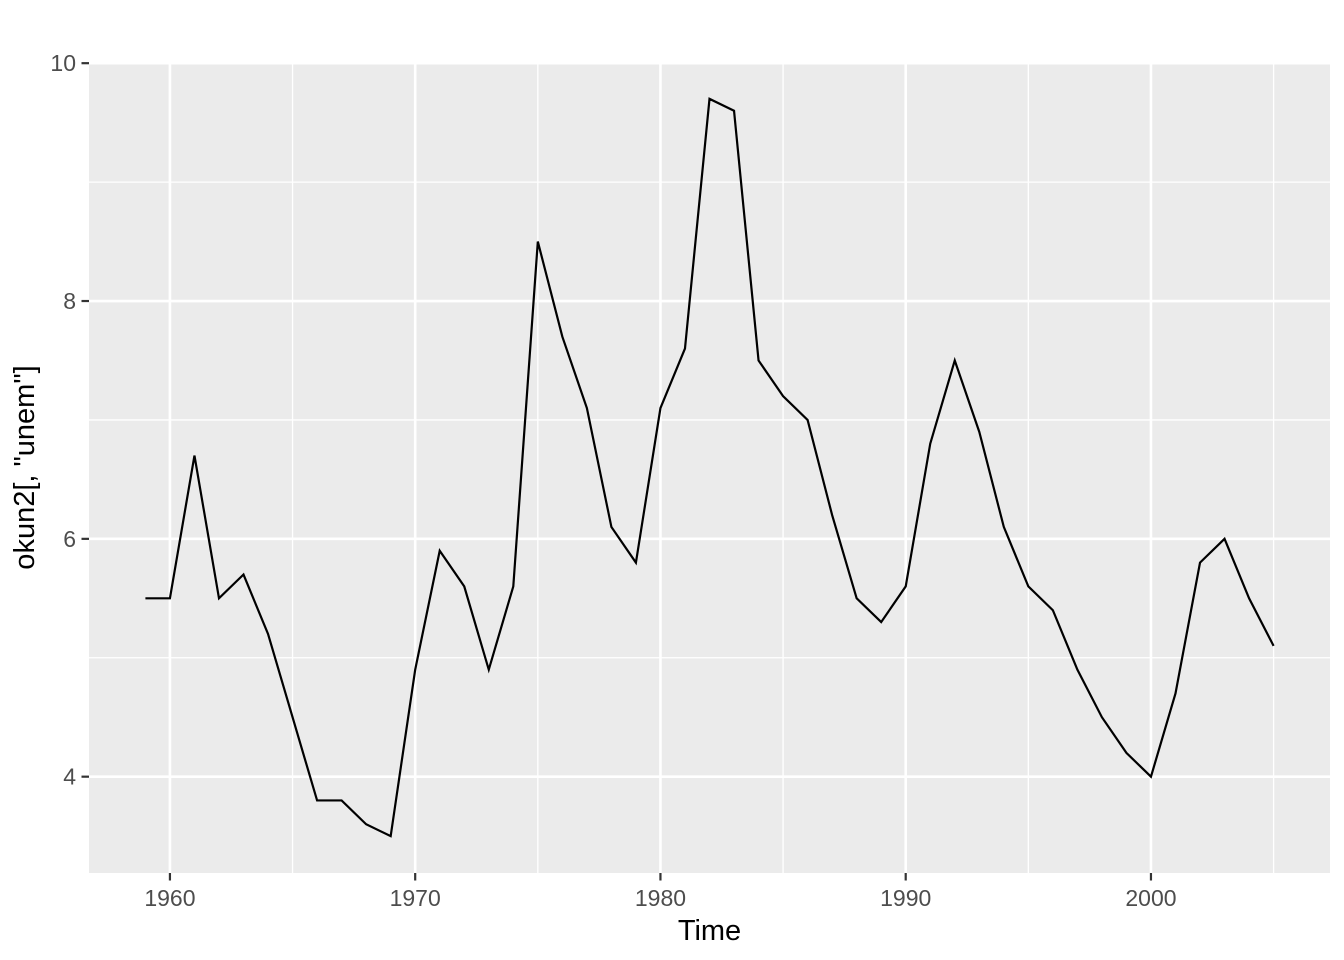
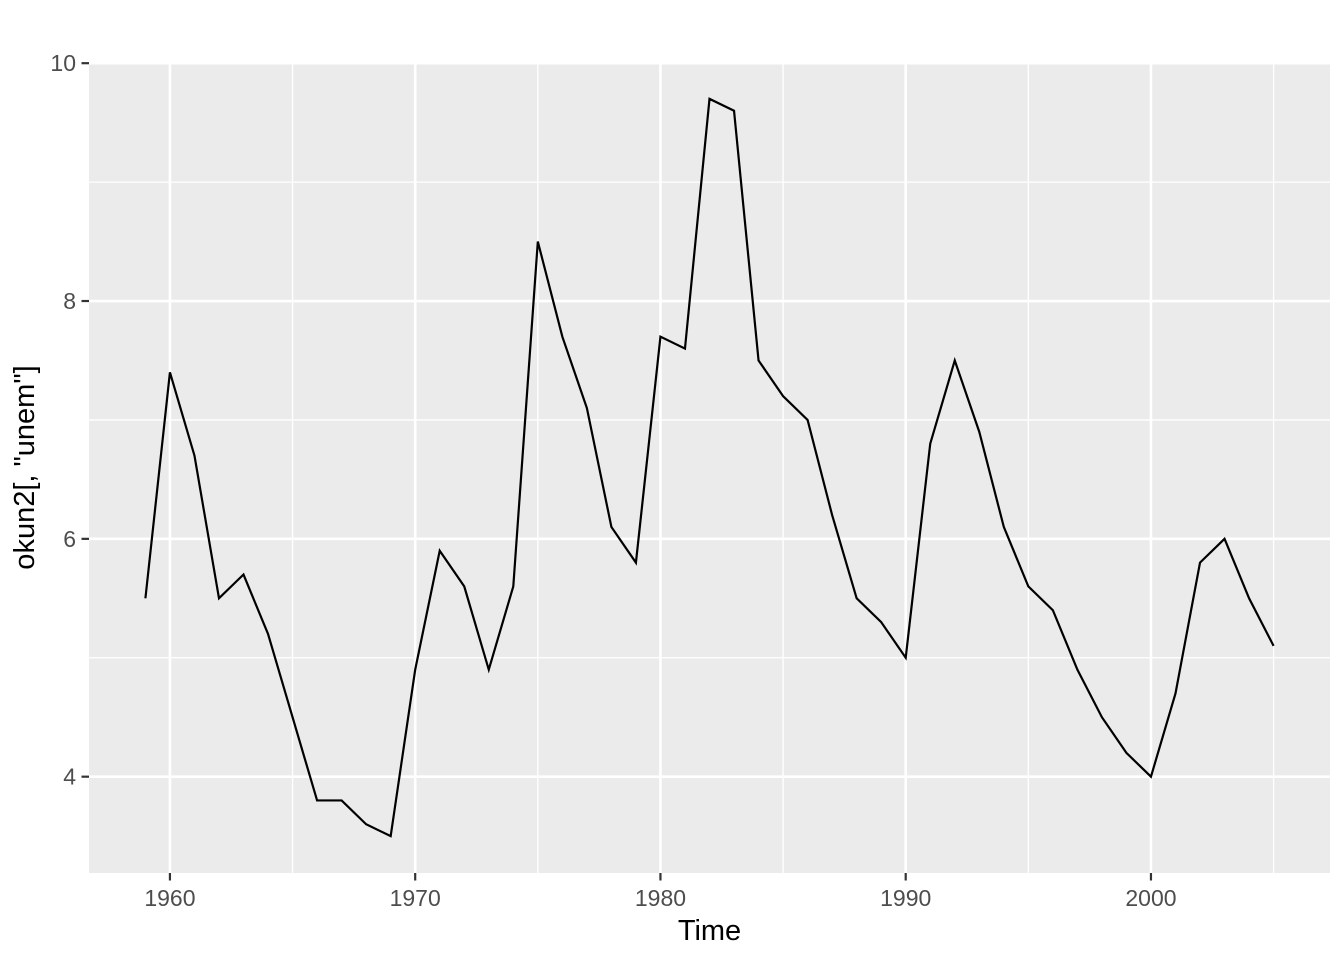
1960: 5.5 -> 7.4
1980: 7.1 -> 7.7
1990: 5.6 -> 5.0
